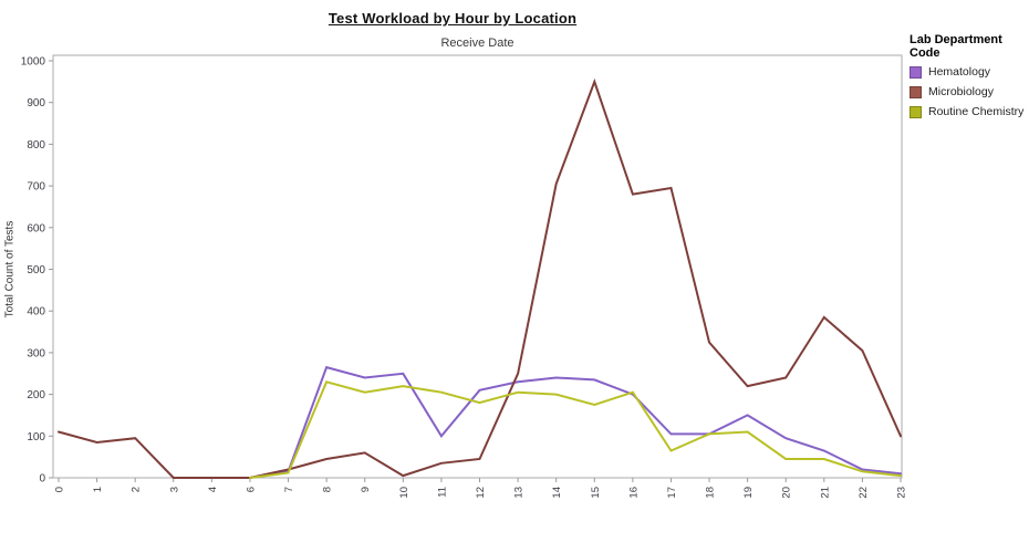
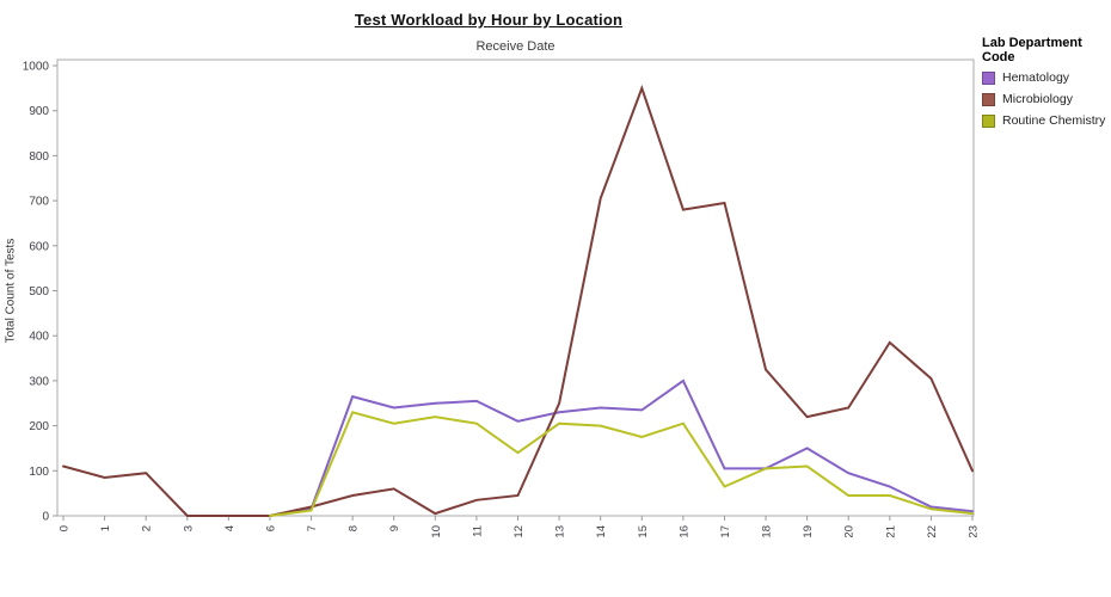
Hematology/11: 100 -> 260
Routine Chemistry/12: 180 -> 140
Hematology/16: 200 -> 300
